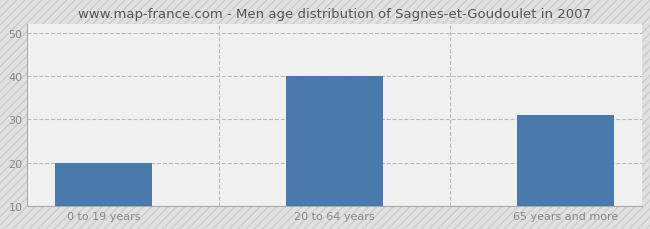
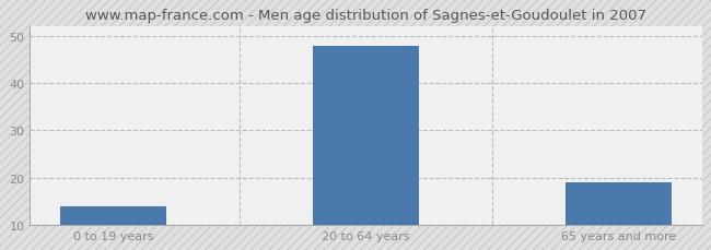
0 to 19 years: 20 -> 14
20 to 64 years: 40 -> 48
65 years and more: 31 -> 19
